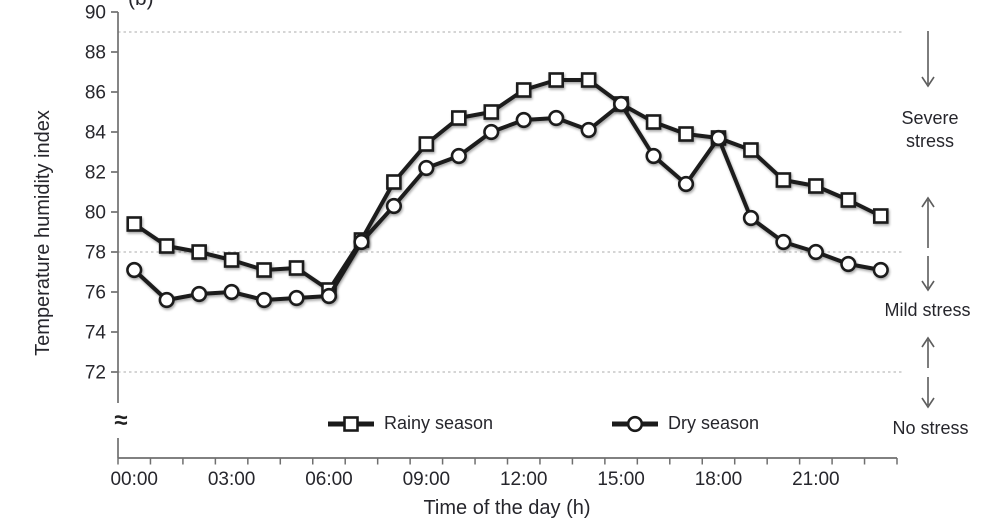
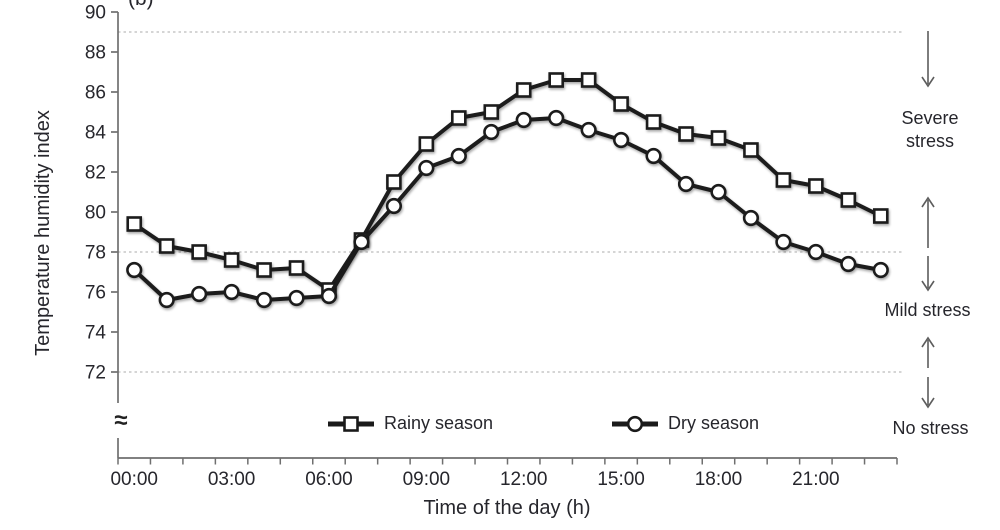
Dry season/15:00: 85.4 -> 83.6
Dry season/18:00: 83.7 -> 81.0
